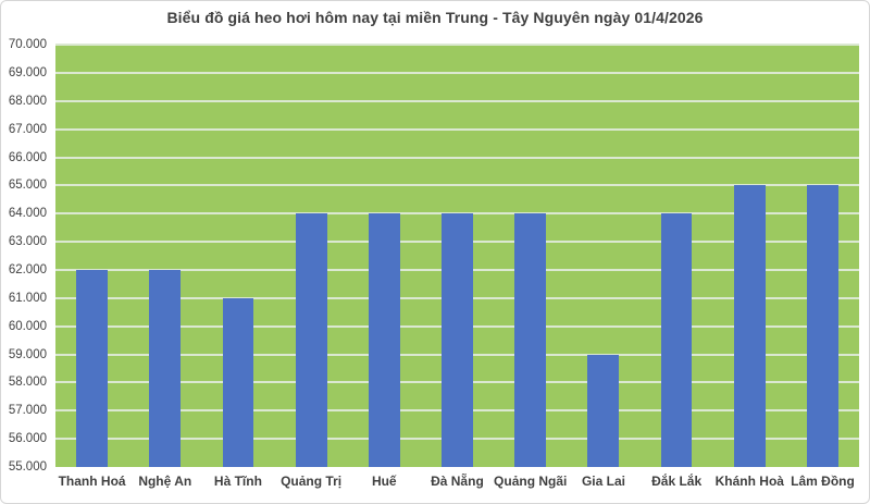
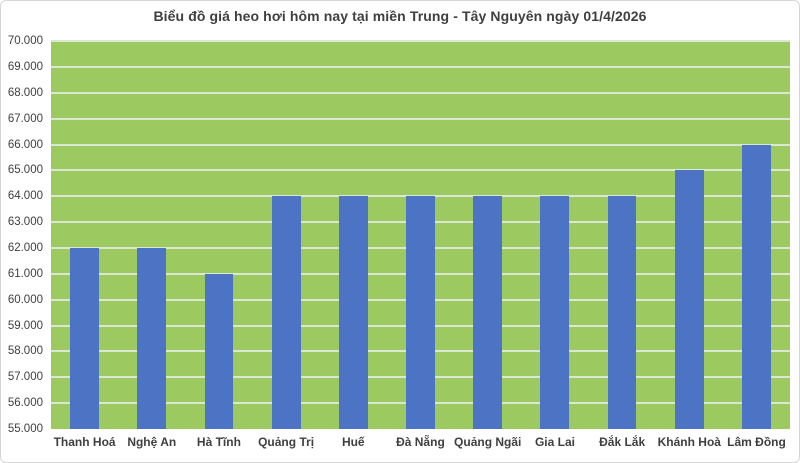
Gia Lai: 59000 -> 64000
Lâm Đồng: 65000 -> 66000
